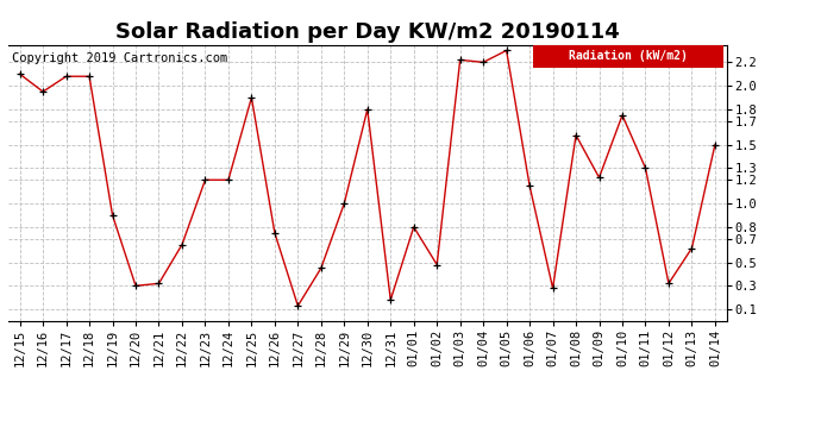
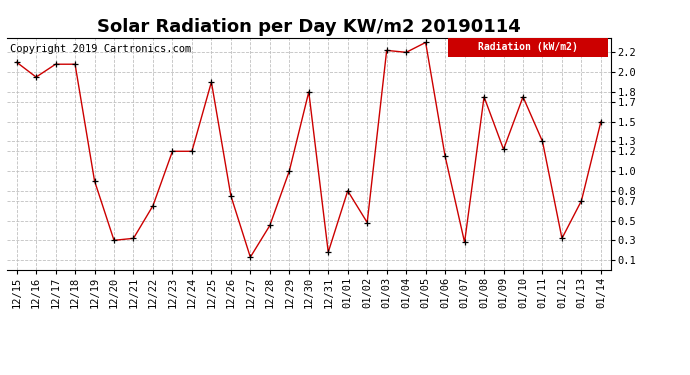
01/08: 1.58 -> 1.75
01/13: 0.62 -> 0.70
